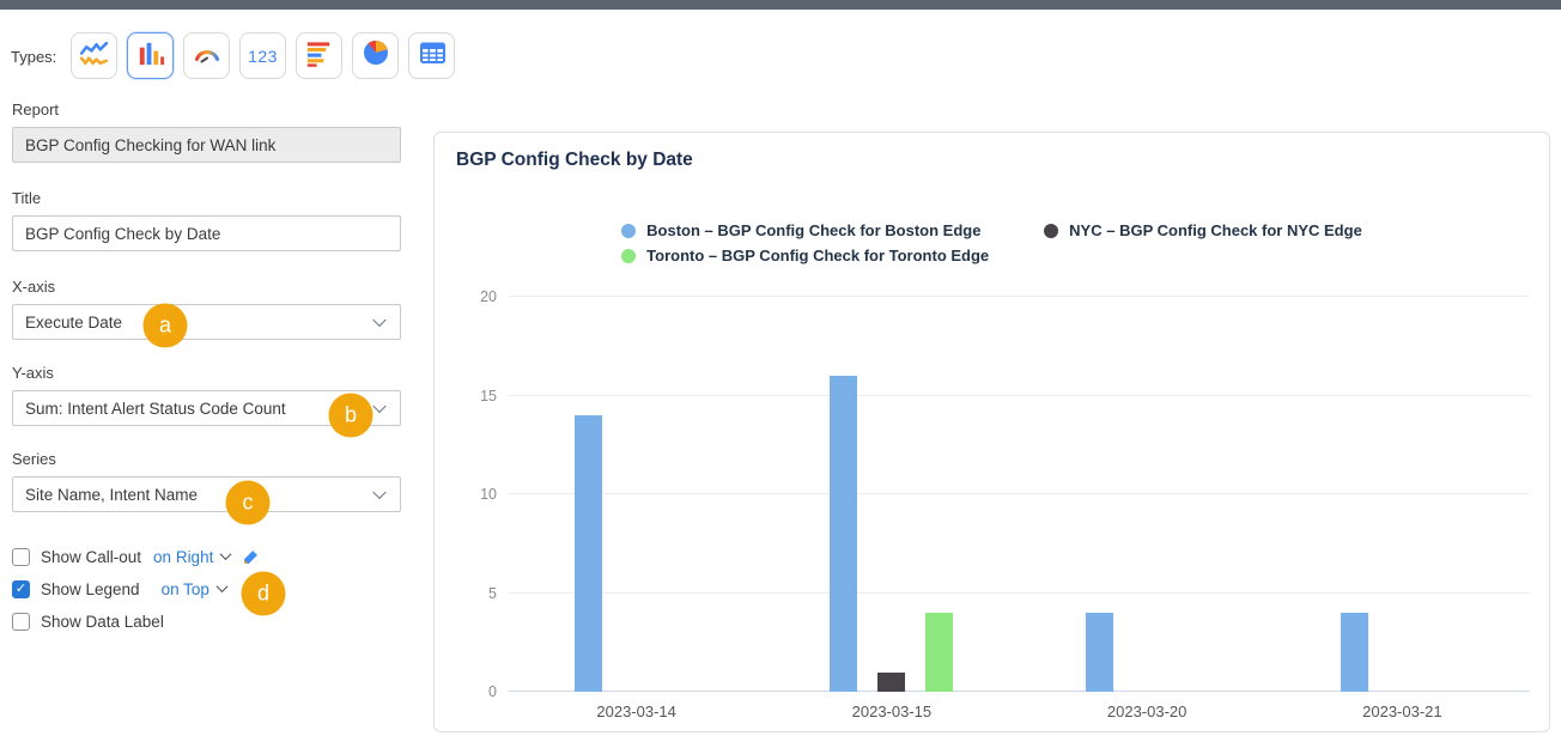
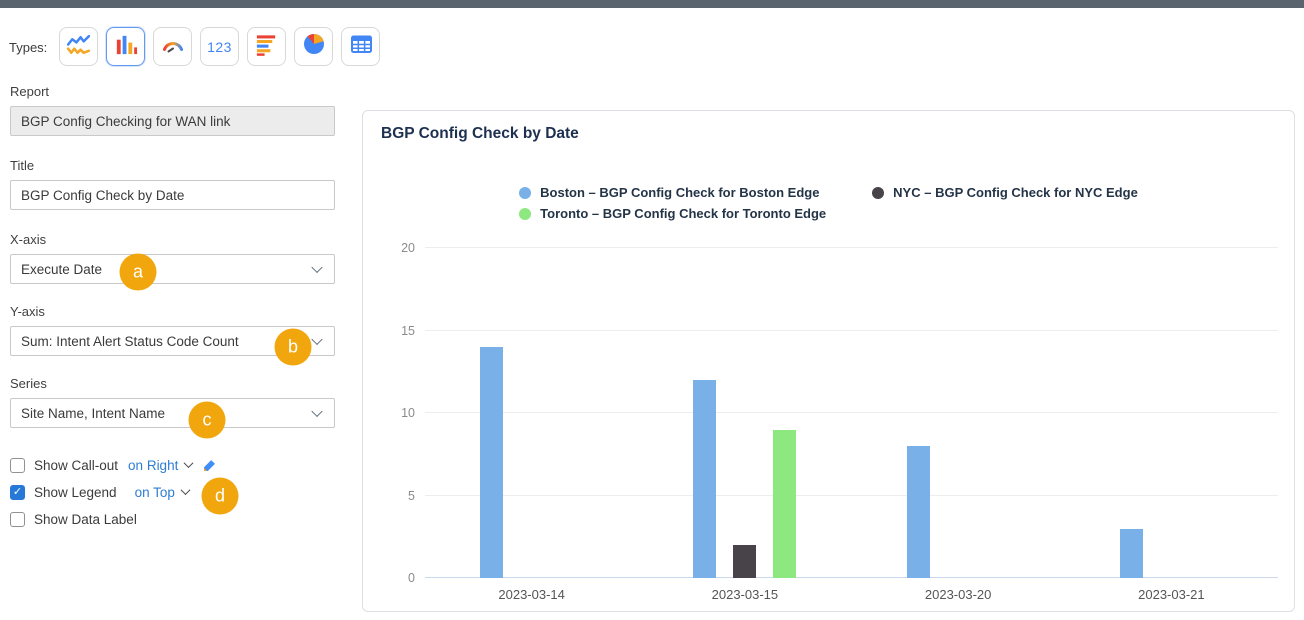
Boston – BGP Config Check for Boston Edge/2023-03-15: 16 -> 12
NYC – BGP Config Check for NYC Edge/2023-03-15: 1 -> 2
Toronto – BGP Config Check for Toronto Edge/2023-03-15: 4 -> 9
Boston – BGP Config Check for Boston Edge/2023-03-20: 4 -> 8
Boston – BGP Config Check for Boston Edge/2023-03-21: 4 -> 3
